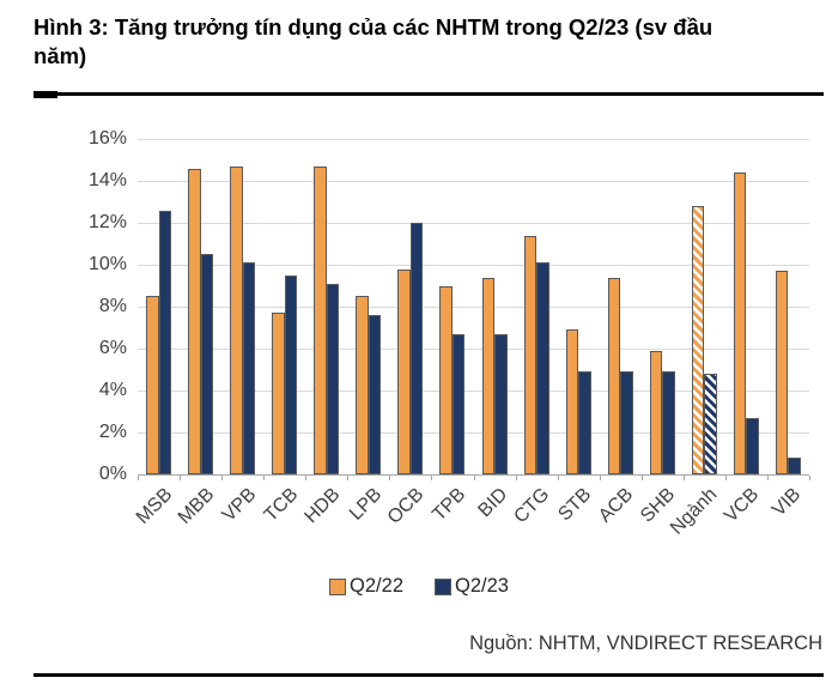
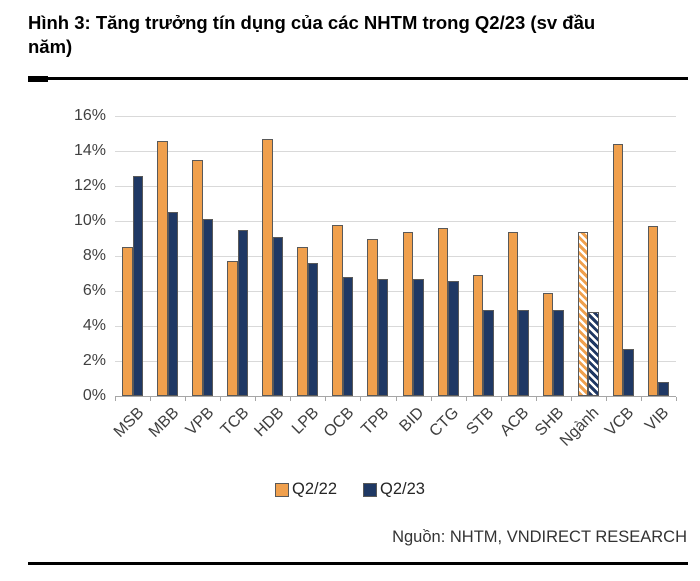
Q2/22/VPB: 14.7% -> 13.5%
Q2/23/OCB: 12.0% -> 6.8%
Q2/22/CTG: 11.4% -> 9.6%
Q2/23/CTG: 10.1% -> 6.6%
Q2/22/Ngành: 12.8% -> 9.4%
